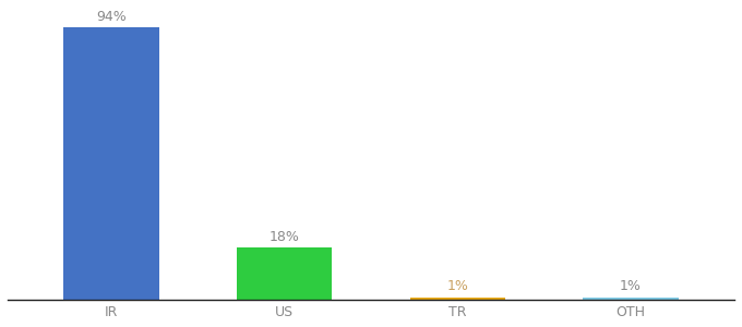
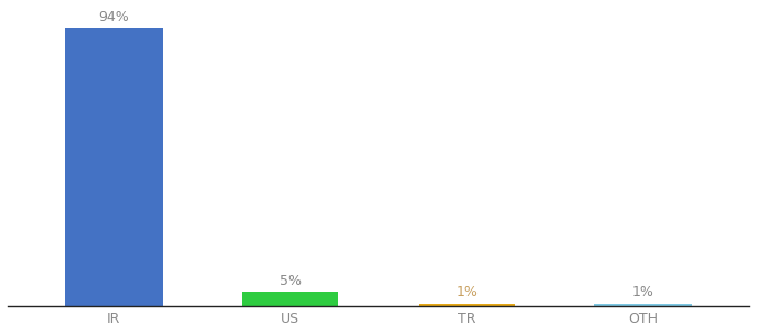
US: 18% -> 5%
